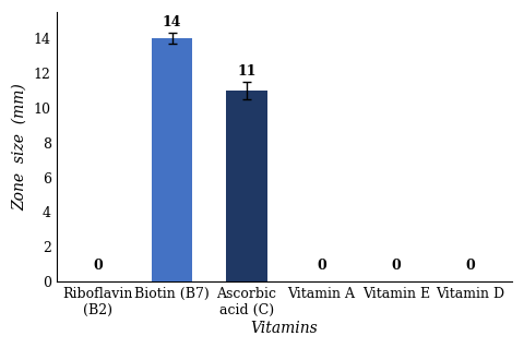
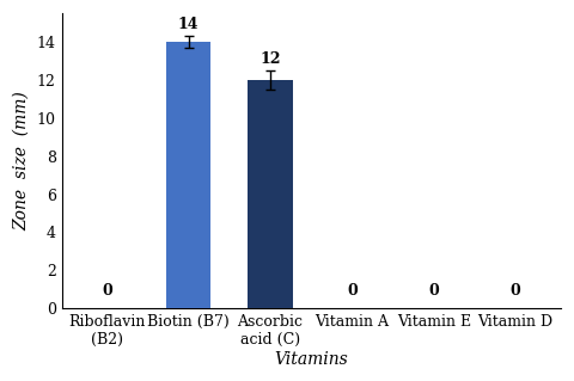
Ascorbic acid (C): 11 -> 12
